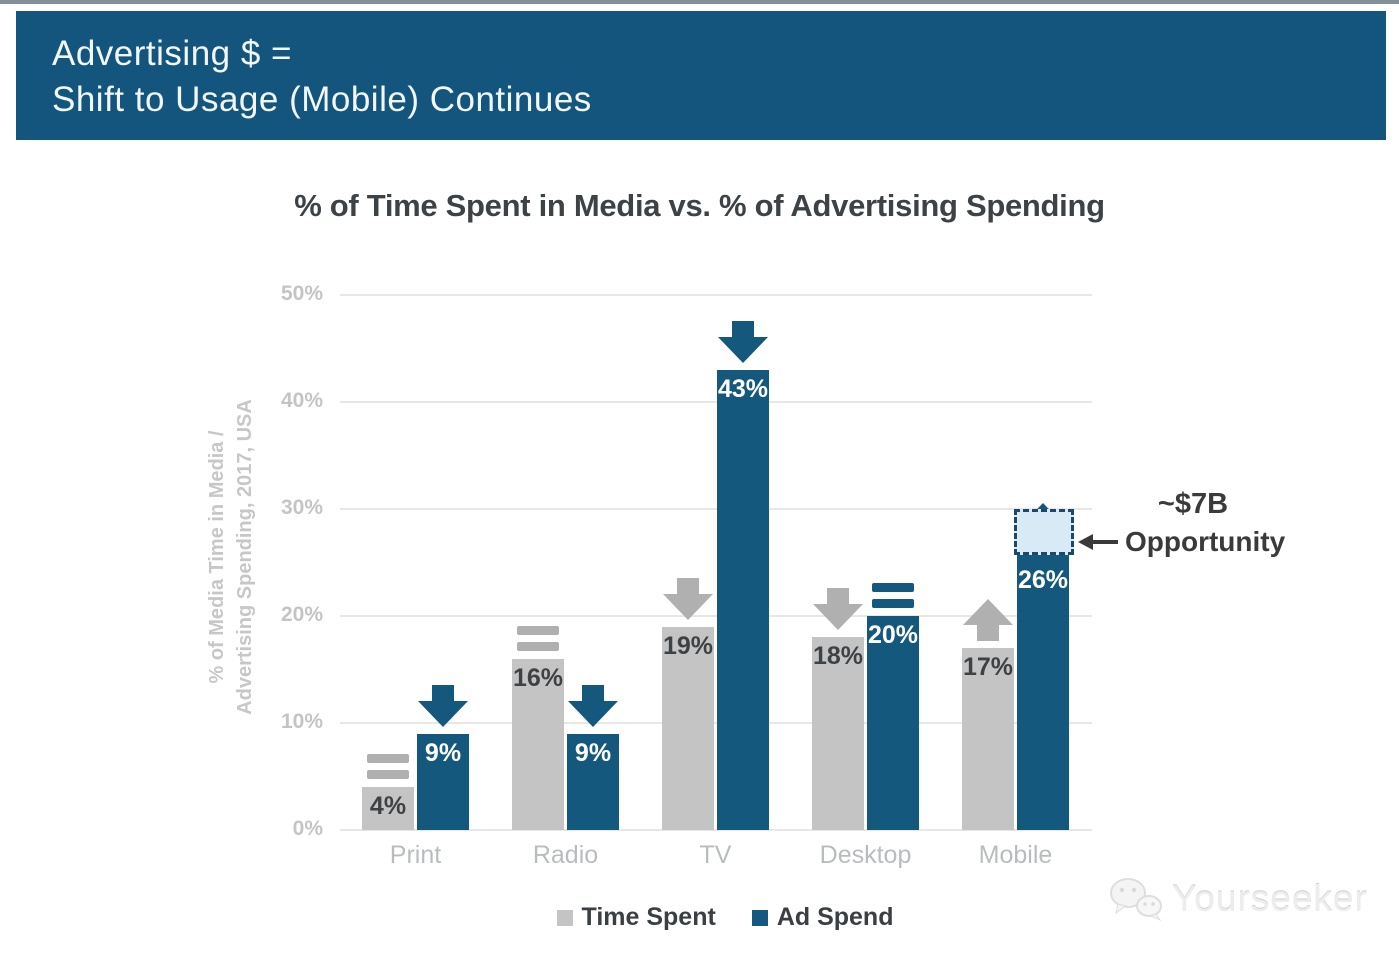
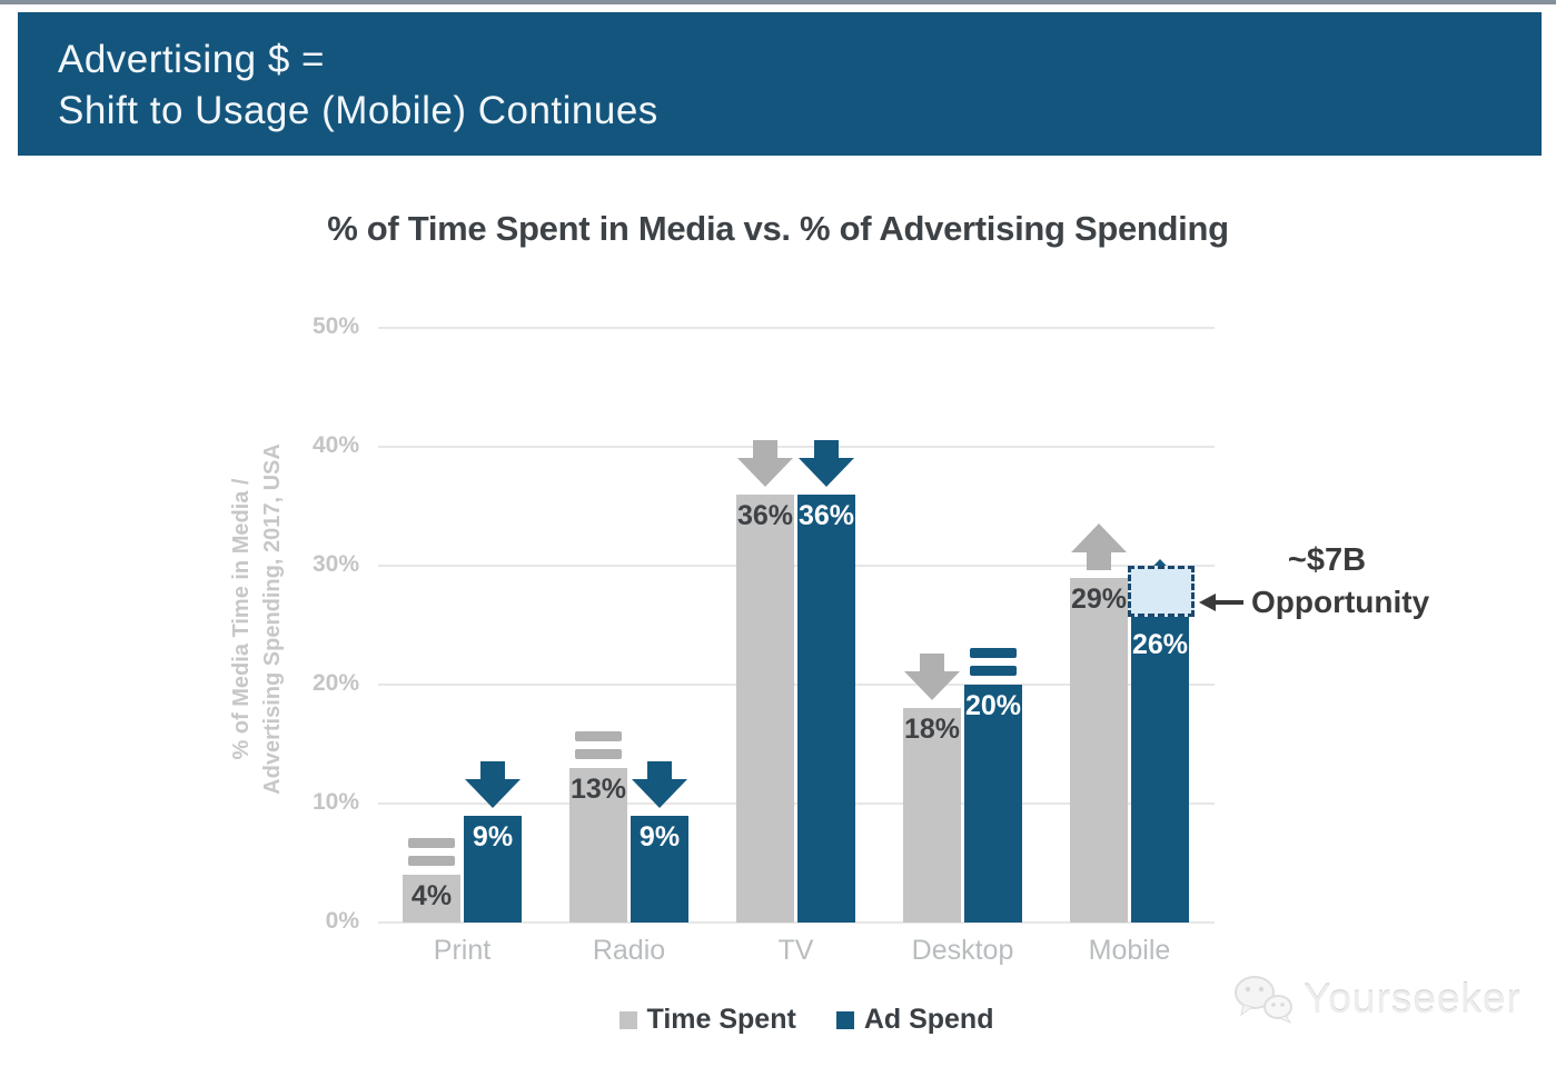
Time Spent/Radio: 16% -> 13%
Time Spent/TV: 19% -> 36%
Ad Spend/TV: 43% -> 36%
Time Spent/Mobile: 17% -> 29%
